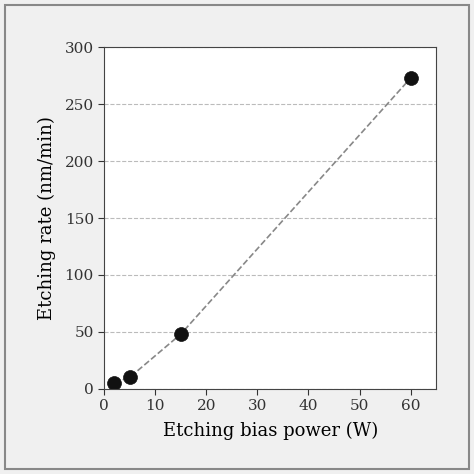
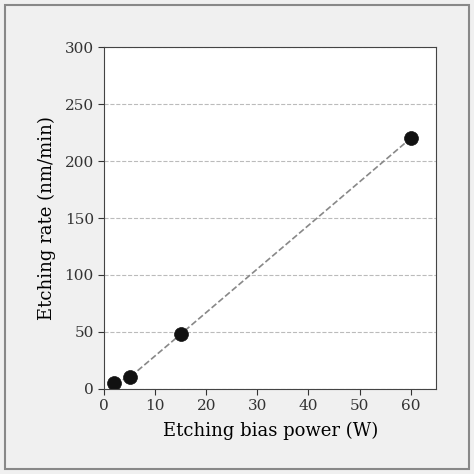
60: 273 -> 220
